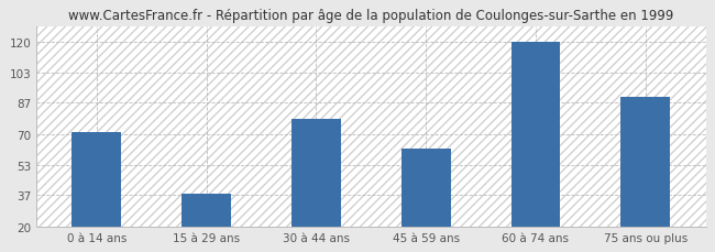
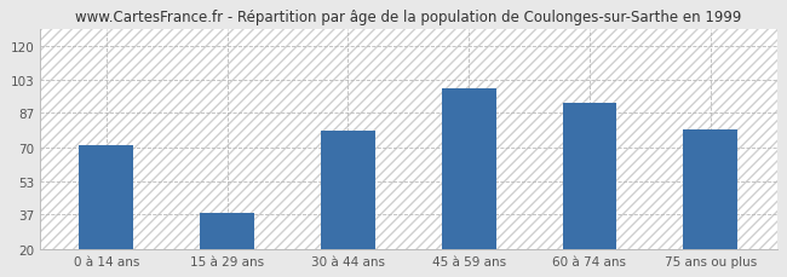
45 à 59 ans: 62 -> 99
60 à 74 ans: 120 -> 92
75 ans ou plus: 90 -> 79
